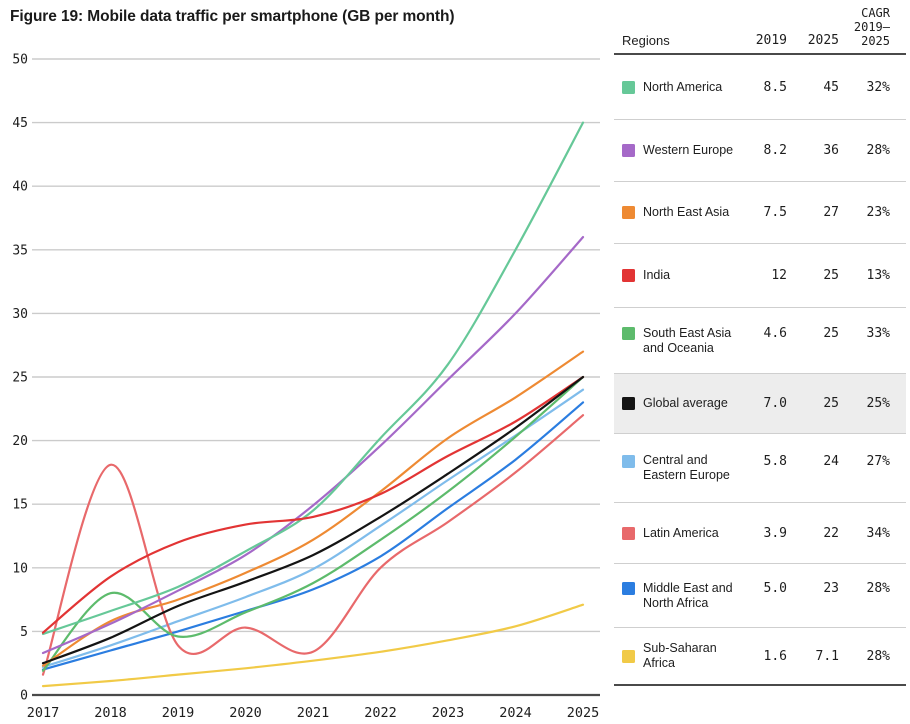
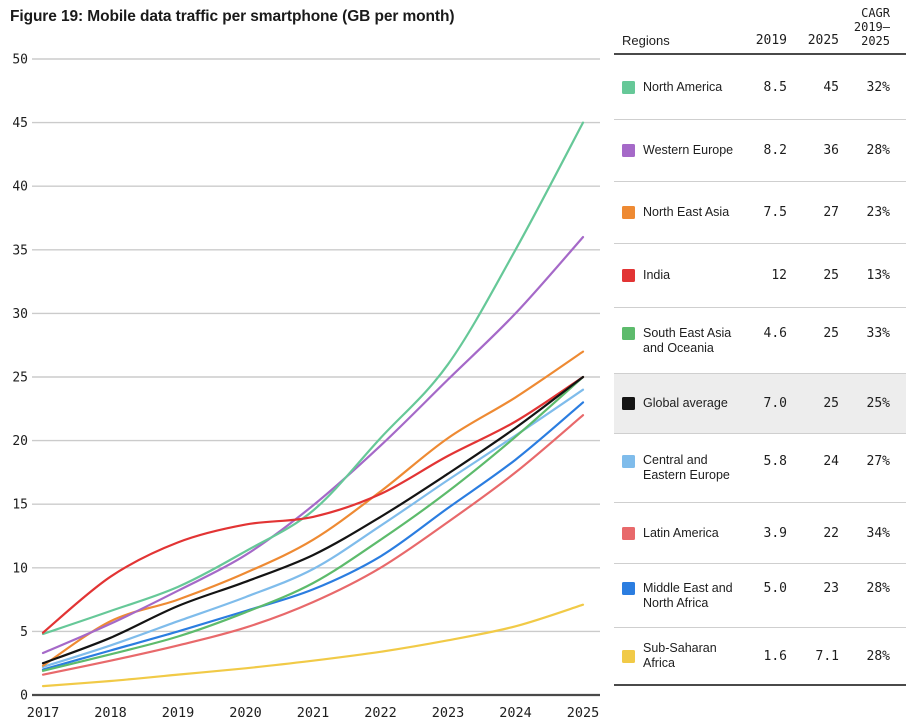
Latin America/2018: 18.1 -> 2.7
South East Asia and Oceania/2018: 8.0 -> 3.2
Latin America/2021: 3.4 -> 7.3
